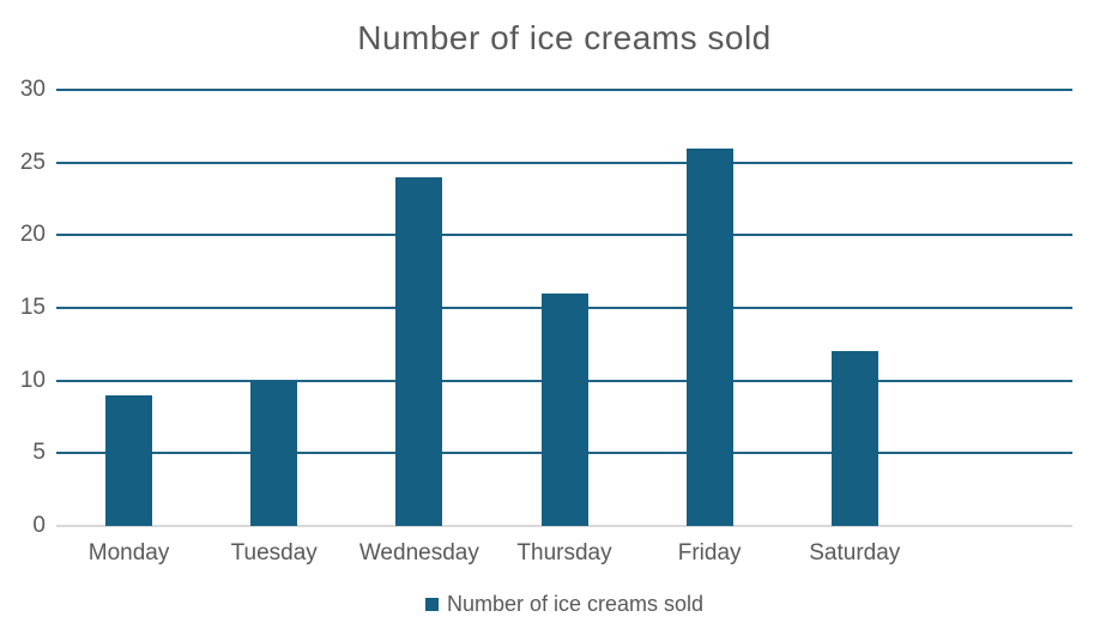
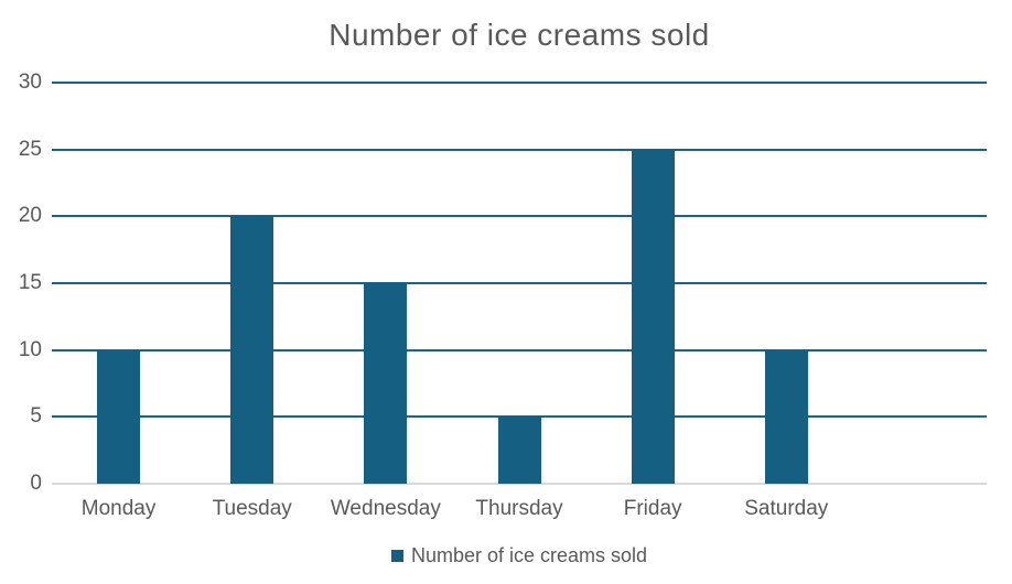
Monday: 9 -> 10
Tuesday: 10 -> 20
Wednesday: 24 -> 15
Thursday: 16 -> 5
Friday: 26 -> 25
Saturday: 12 -> 10
